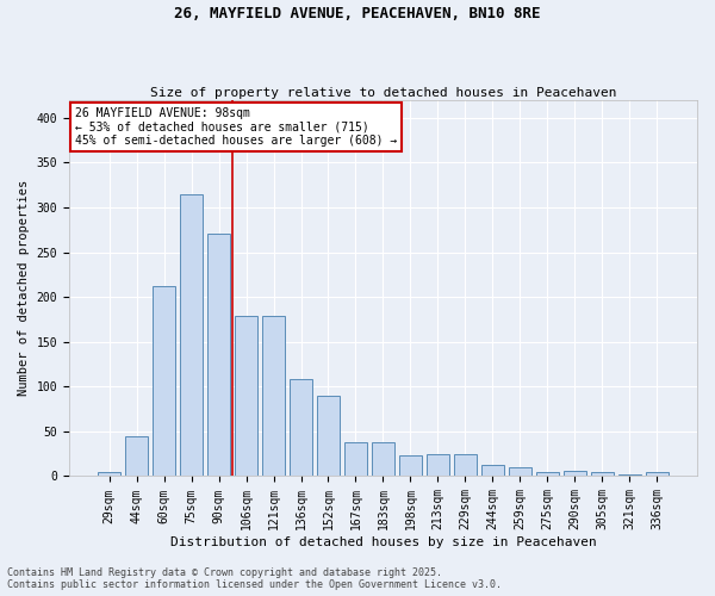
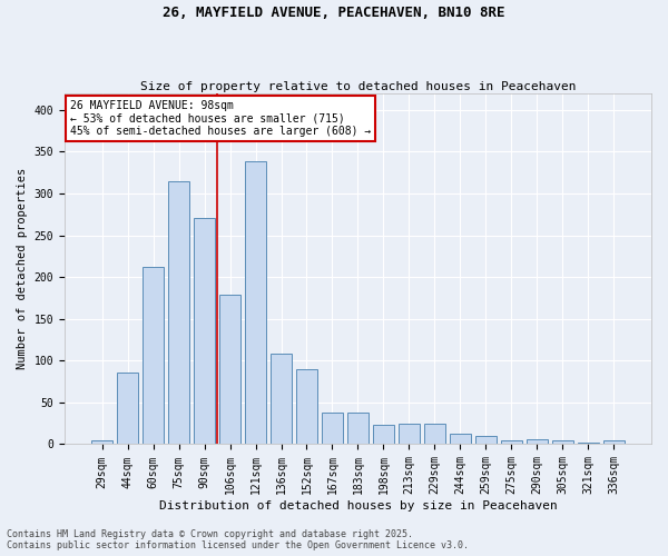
44sqm: 44 -> 86
121sqm: 179 -> 338
